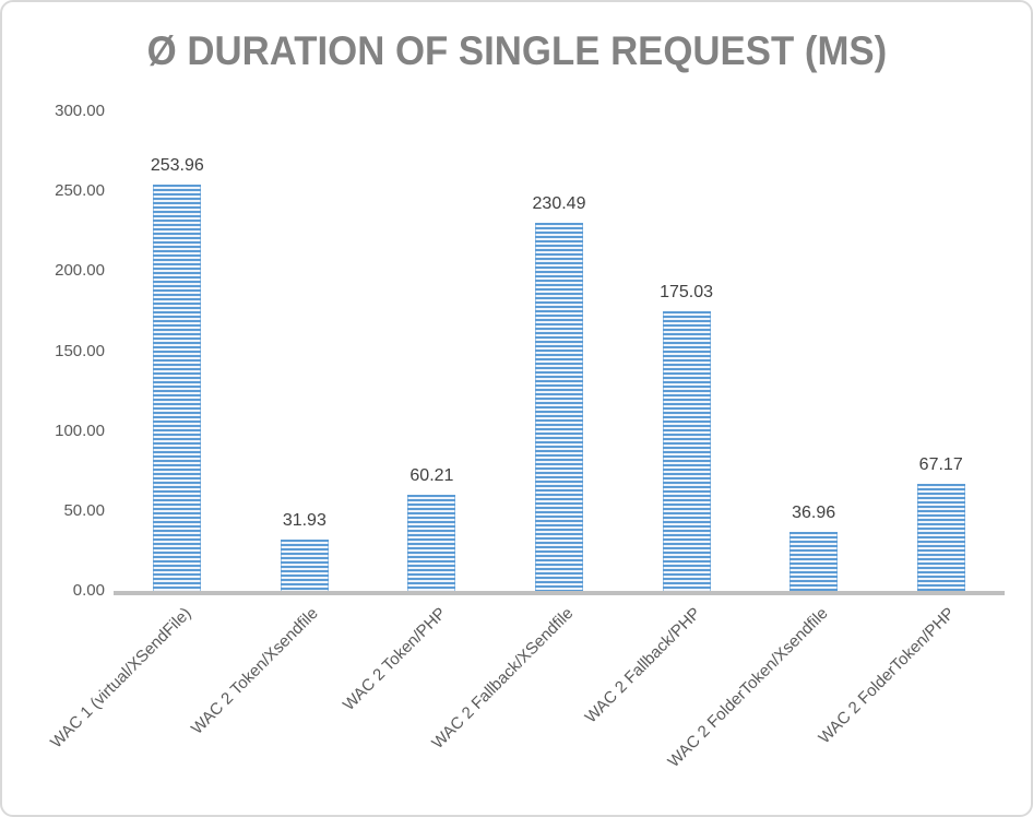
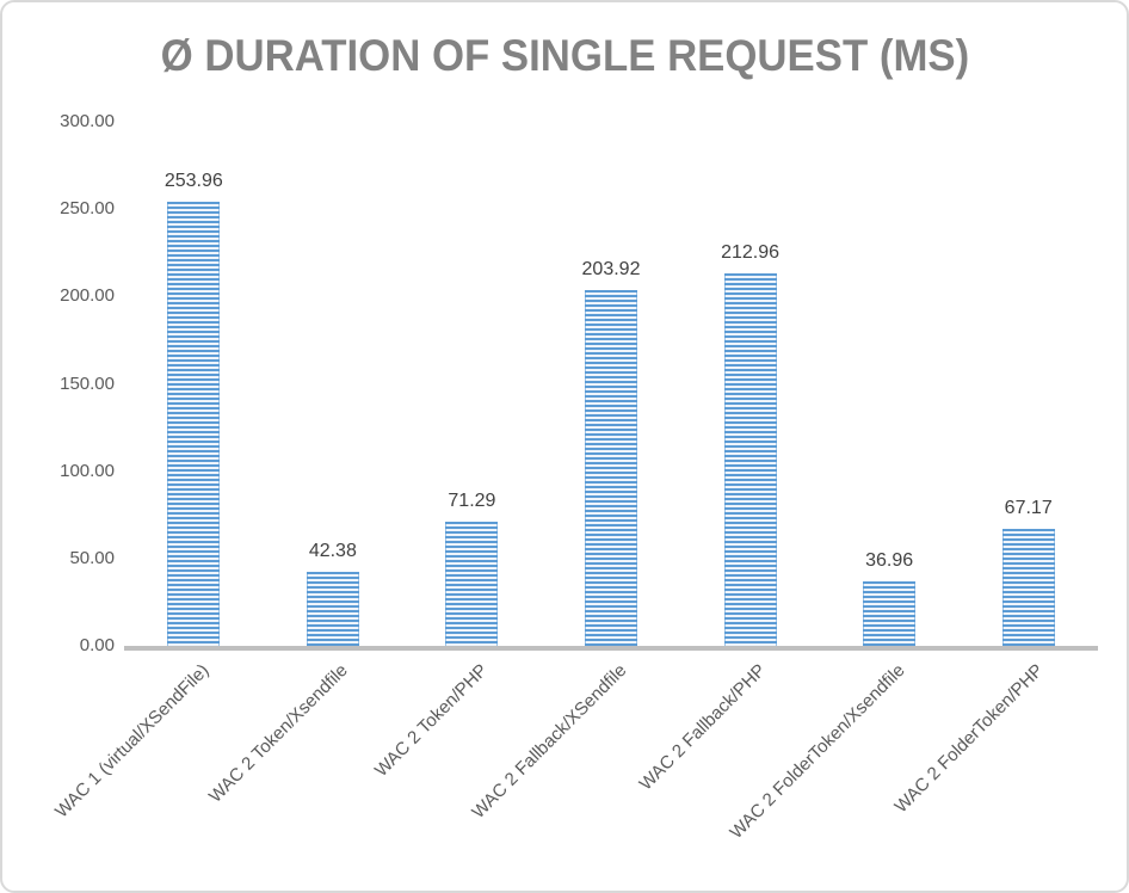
WAC 2 Token/Xsendfile: 31.93 -> 42.38
WAC 2 Token/PHP: 60.21 -> 71.29
WAC 2 Fallback/XSendfile: 230.49 -> 203.92
WAC 2 Fallback/PHP: 175.03 -> 212.96
